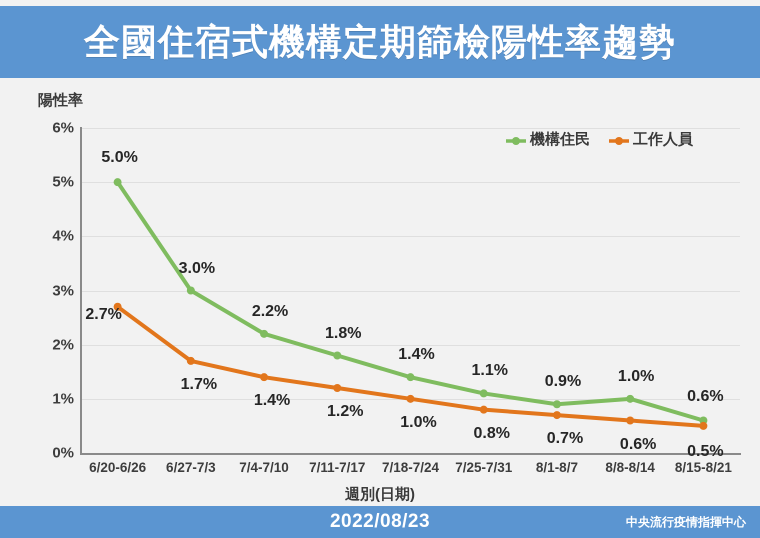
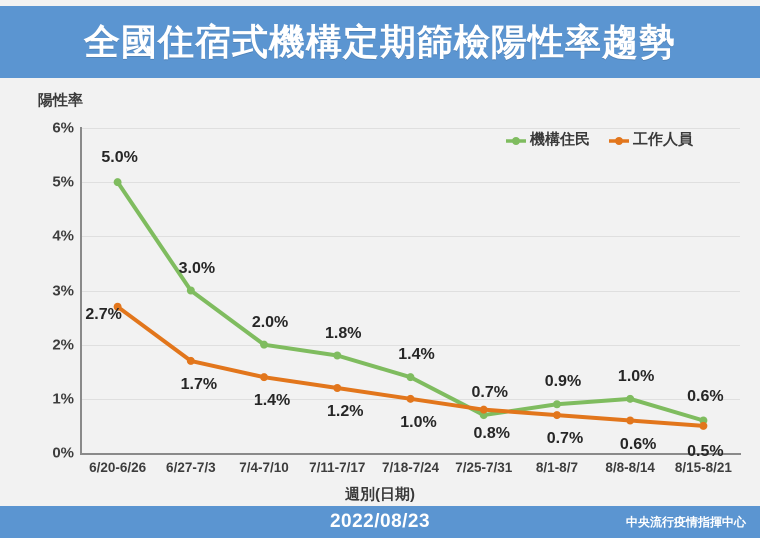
機構住民/7/4-7/10: 2.2% -> 2.0%
機構住民/7/25-7/31: 1.1% -> 0.7%
